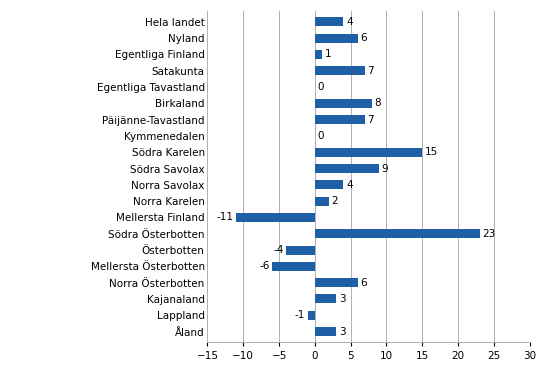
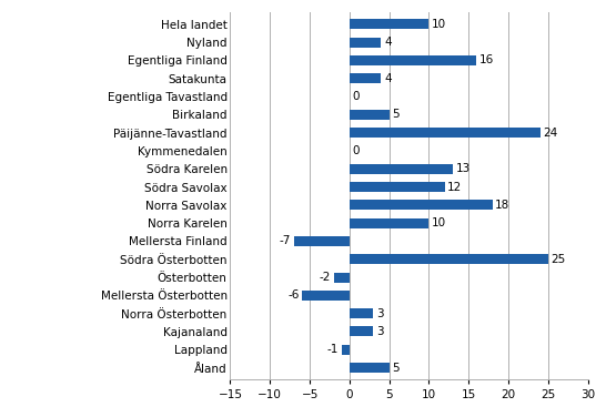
Hela landet: 4 -> 10
Nyland: 6 -> 4
Egentliga Finland: 1 -> 16
Satakunta: 7 -> 4
Birkaland: 8 -> 5
Päijänne-Tavastland: 7 -> 24
Södra Karelen: 15 -> 13
Södra Savolax: 9 -> 12
Norra Savolax: 4 -> 18
Norra Karelen: 2 -> 10
Mellersta Finland: -11 -> -7
Södra Österbotten: 23 -> 25
Österbotten: -4 -> -2
Norra Österbotten: 6 -> 3
Åland: 3 -> 5
